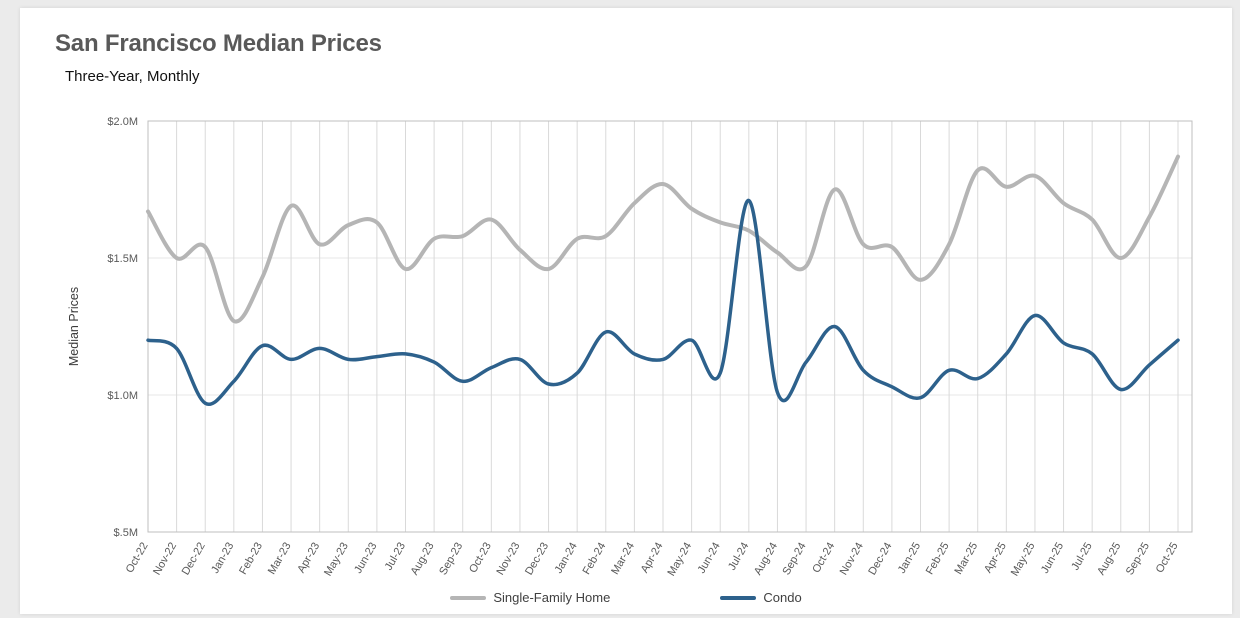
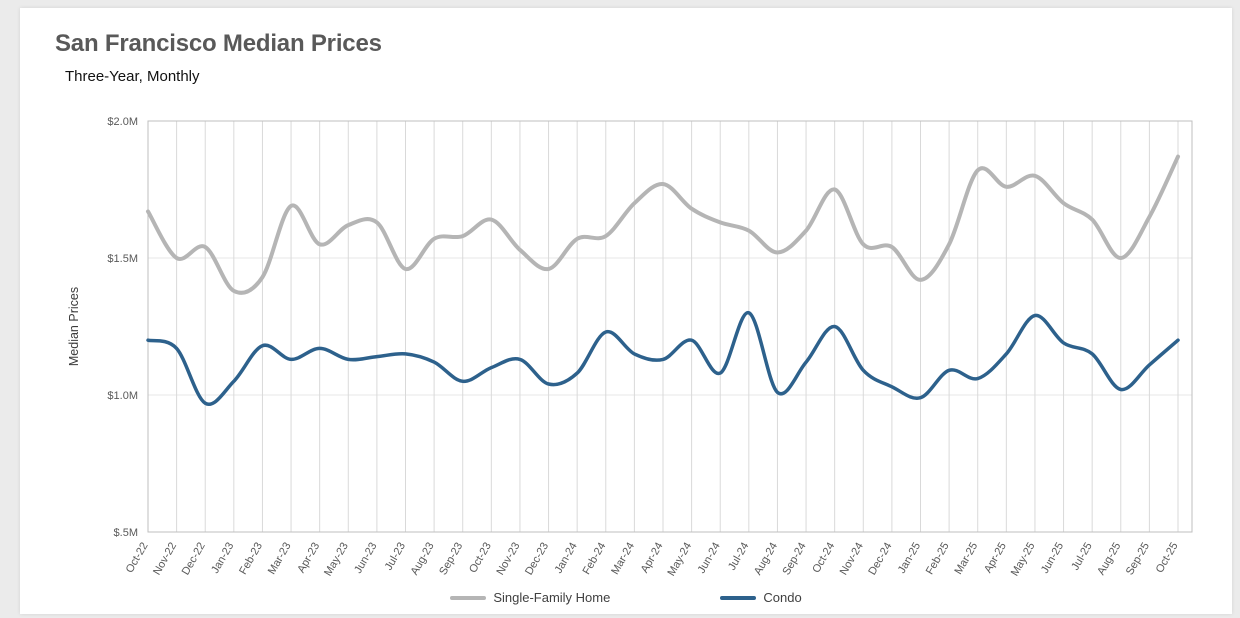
Single-Family Home/Jan-23: $1.27M -> $1.38M
Condo/Jul-24: $1.71M -> $1.30M
Single-Family Home/Sep-24: $1.47M -> $1.60M
